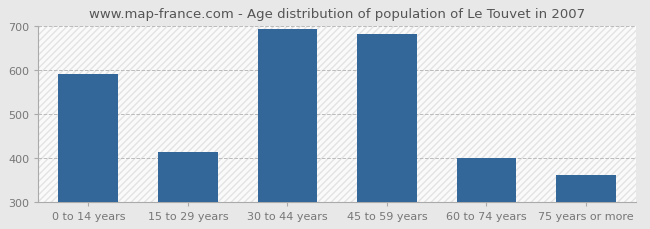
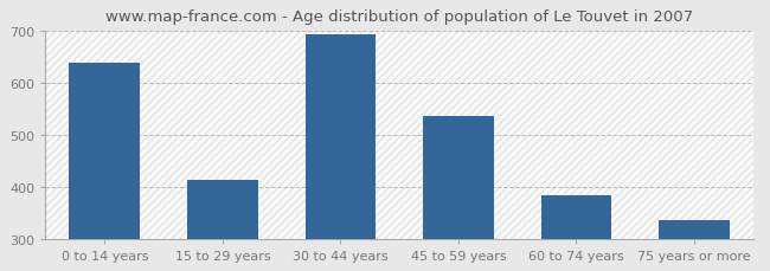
0 to 14 years: 590 -> 638
45 to 59 years: 680 -> 536
60 to 74 years: 400 -> 384
75 years or more: 360 -> 336
